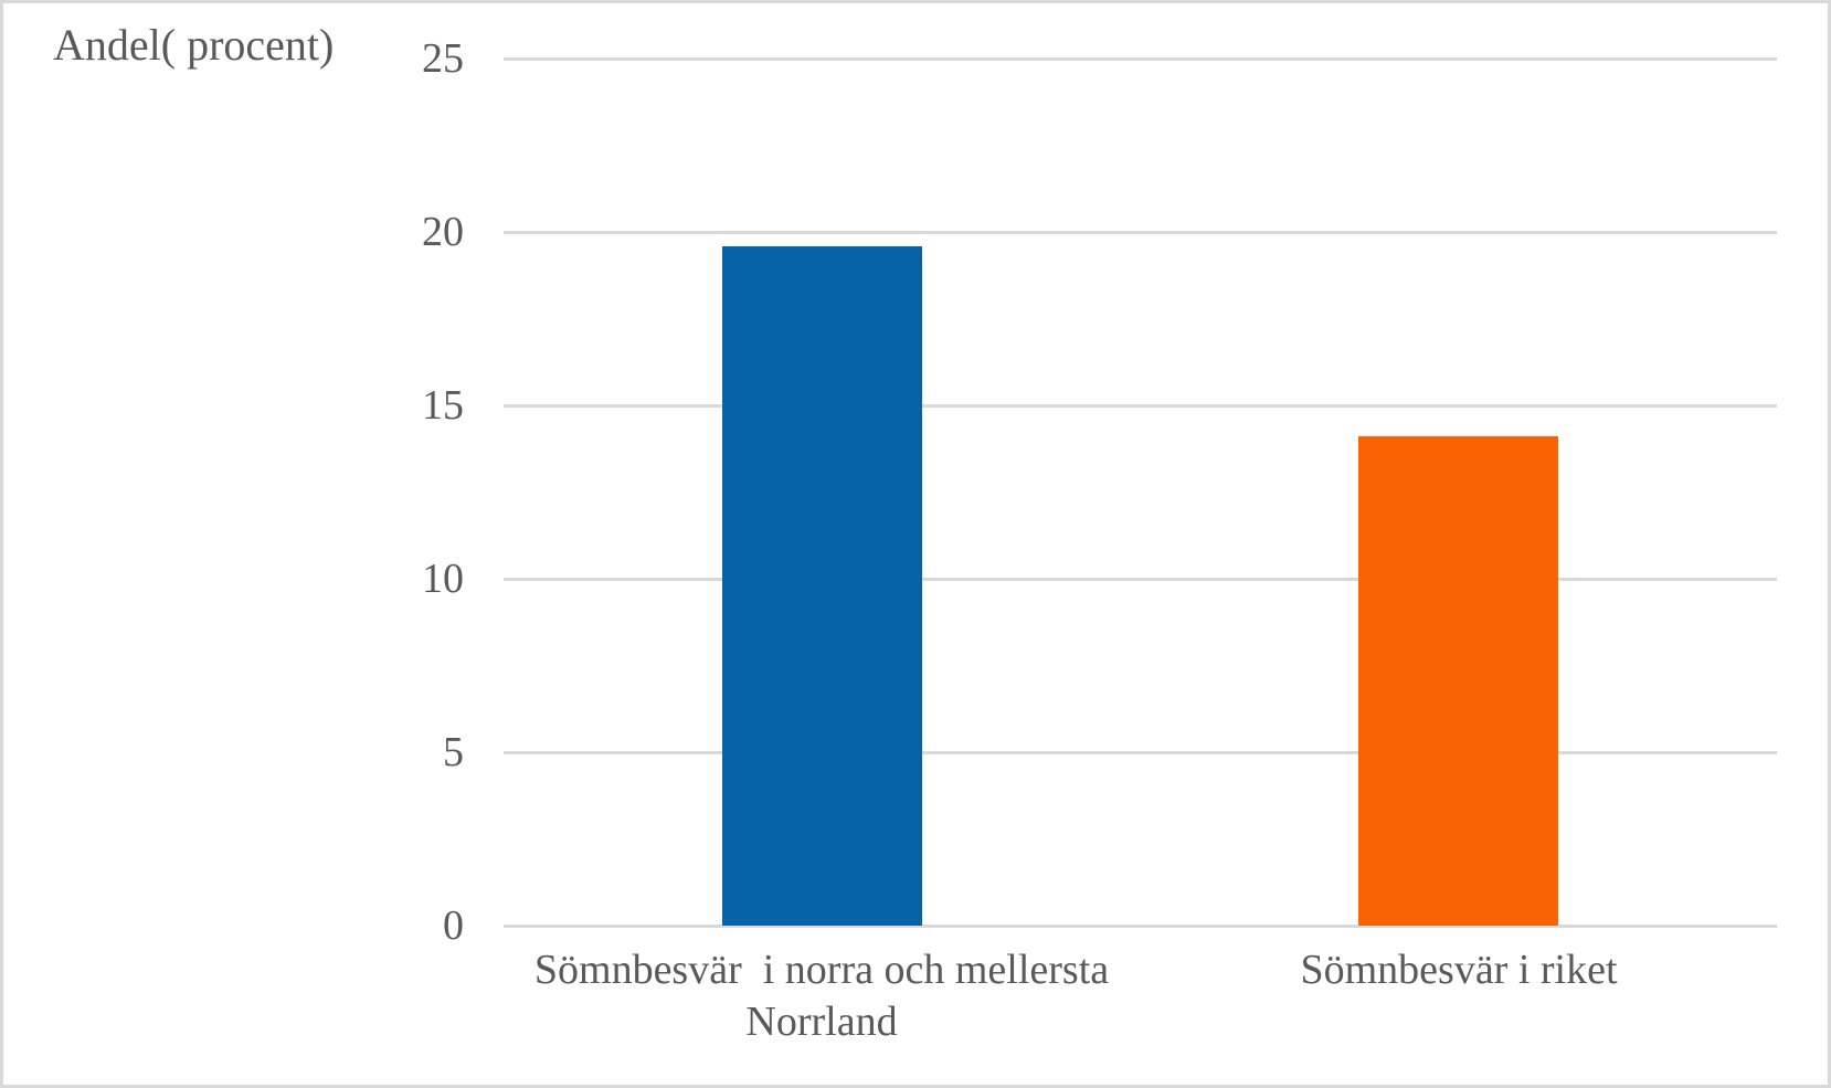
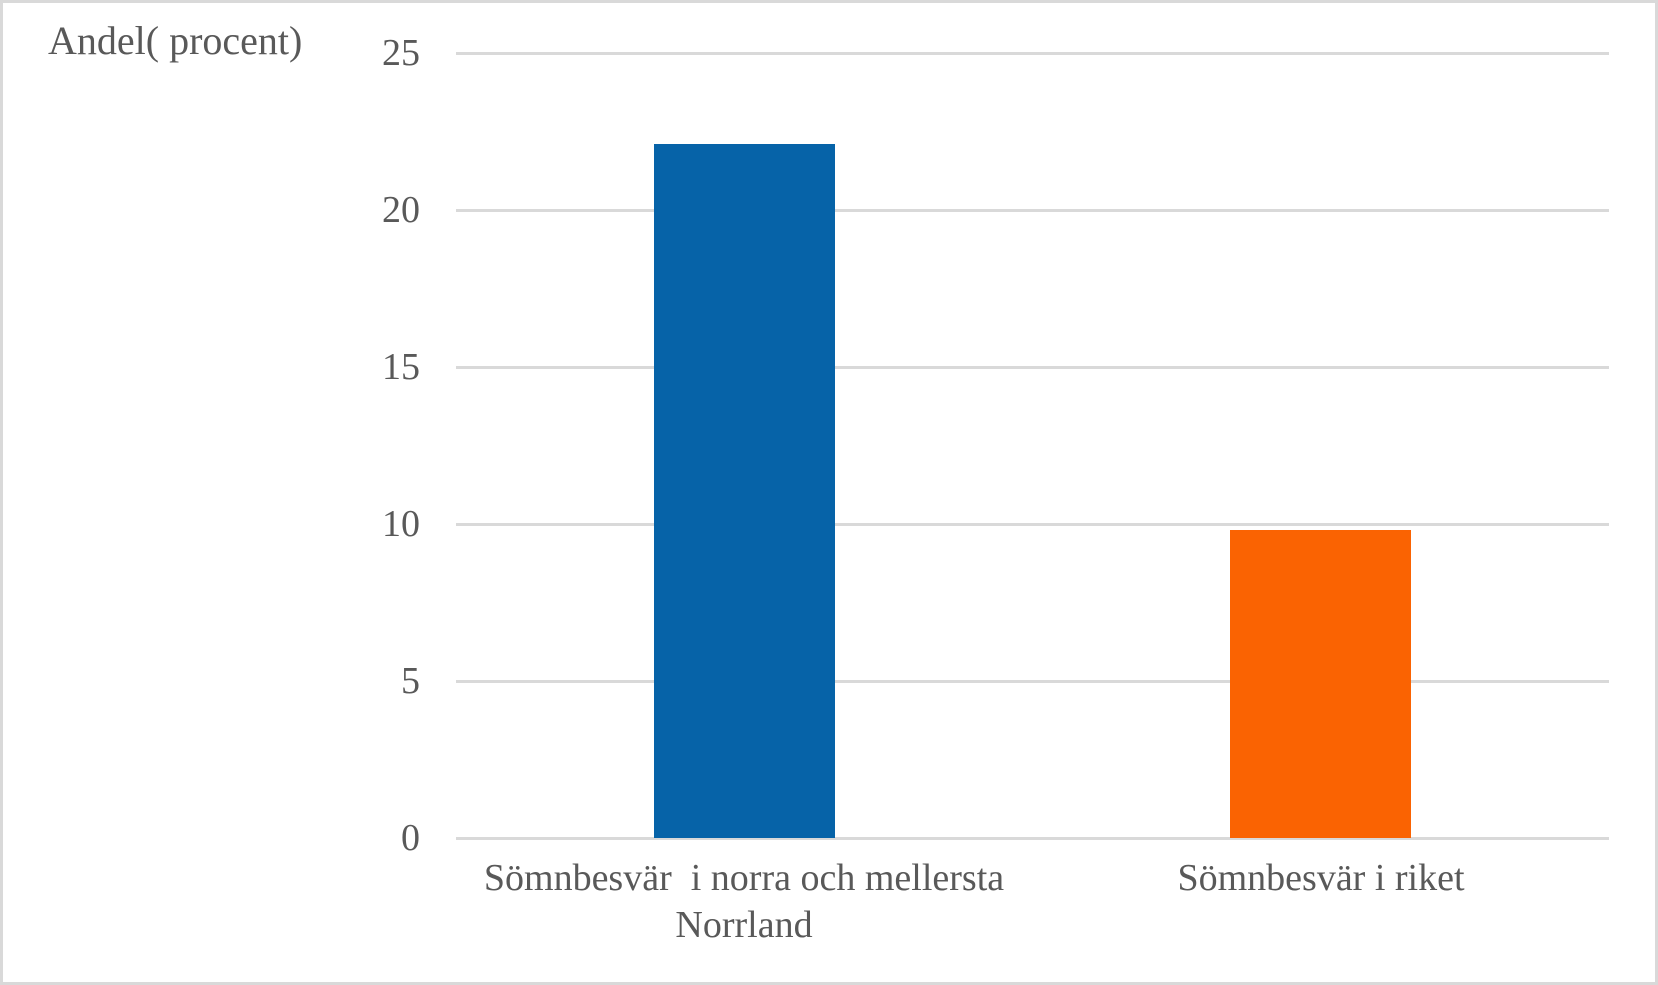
Sömnbesvär i norra och mellersta Norrland: 19.6 -> 22.1
Sömnbesvär i riket: 14.1 -> 9.8
